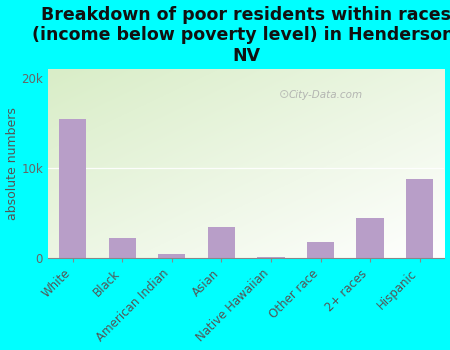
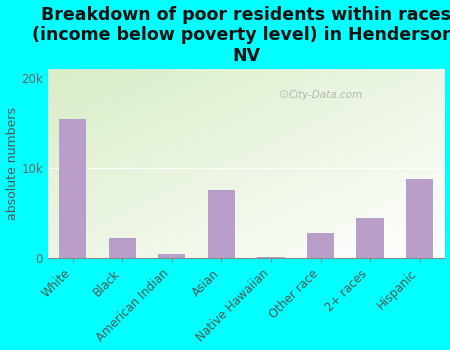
Asian: 3.5k -> 7.6k
Other race: 1.8k -> 2.8k
